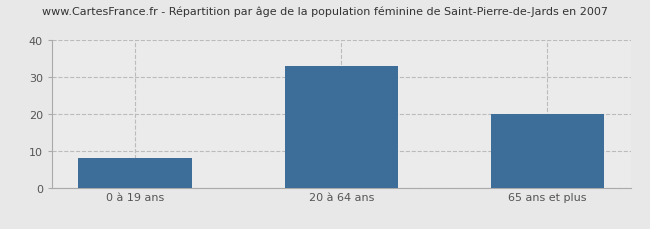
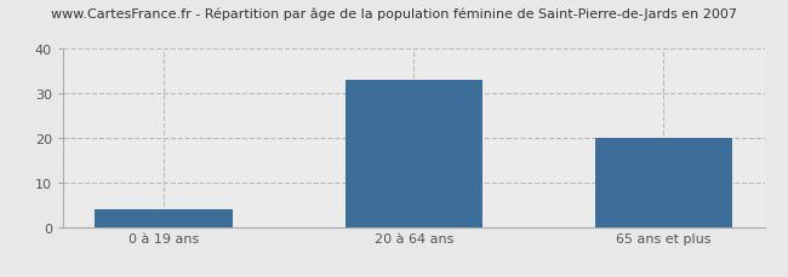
0 à 19 ans: 8 -> 4
